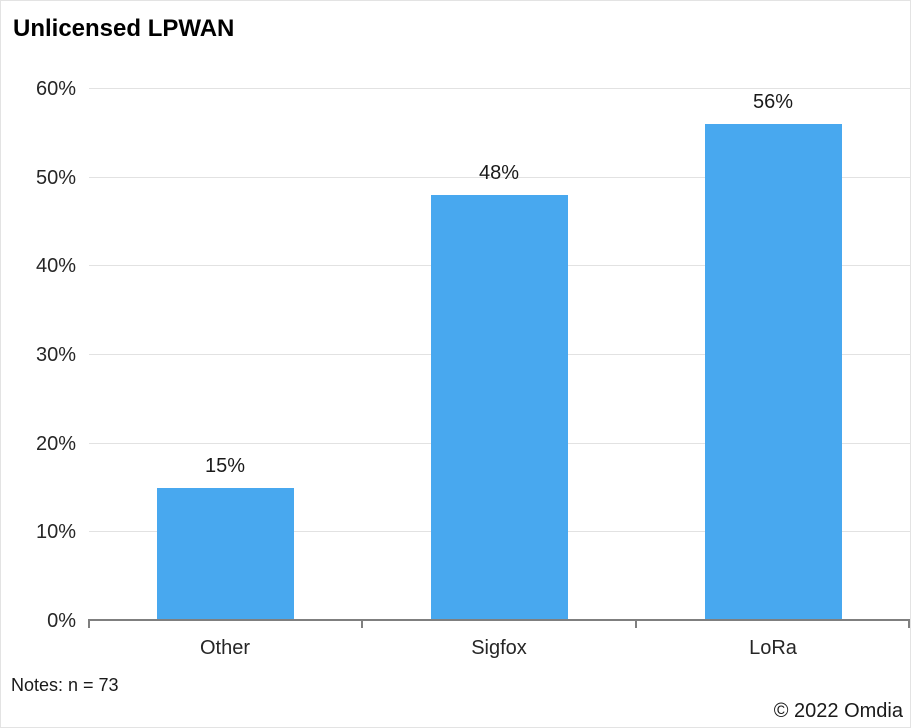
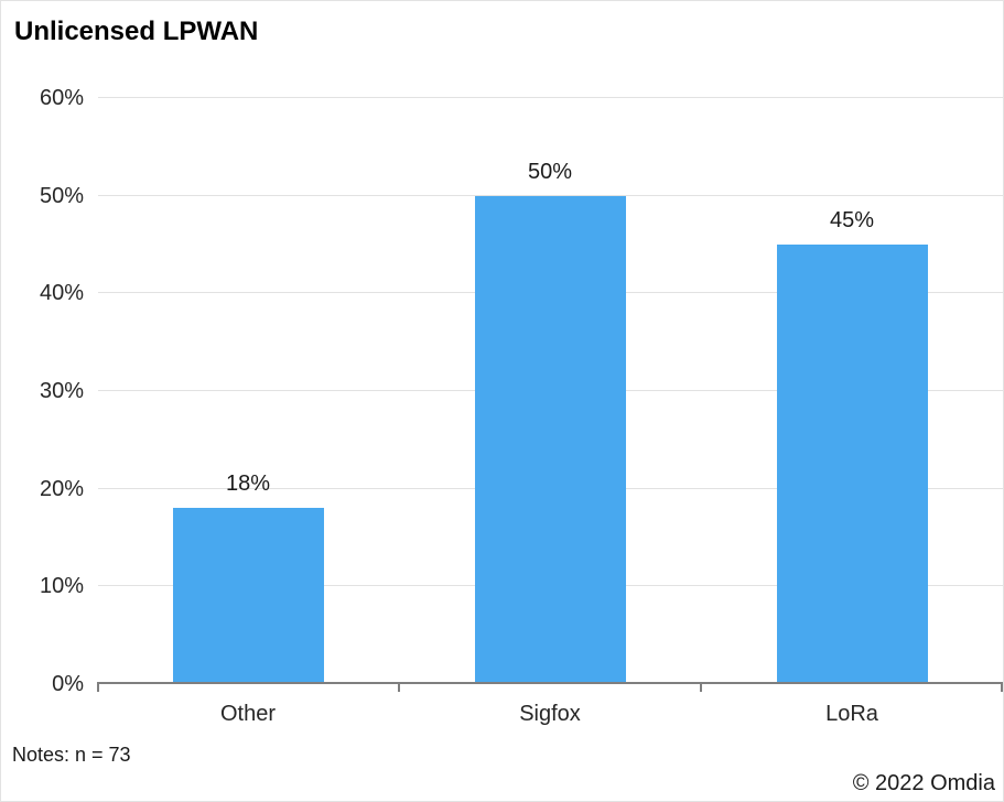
Other: 15% -> 18%
Sigfox: 48% -> 50%
LoRa: 56% -> 45%
